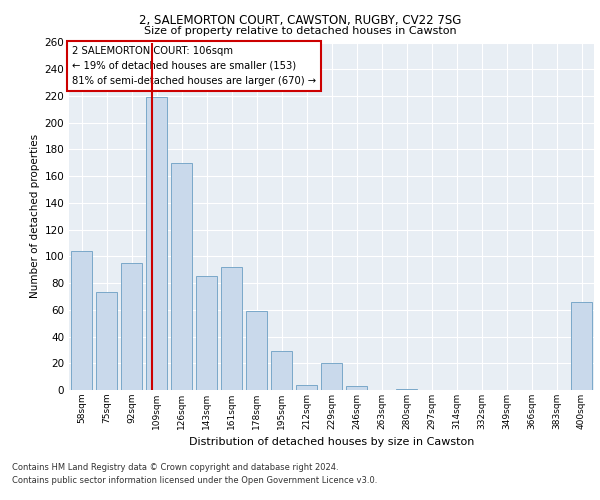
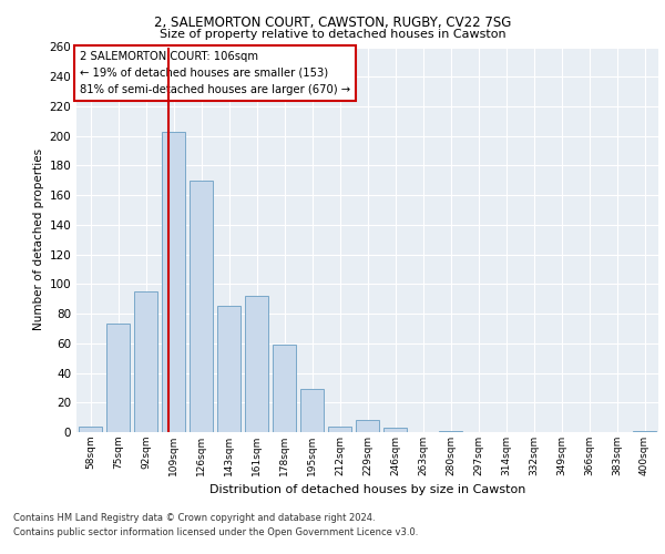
58sqm: 104 -> 4
109sqm: 219 -> 203
229sqm: 20 -> 8
400sqm: 66 -> 1
